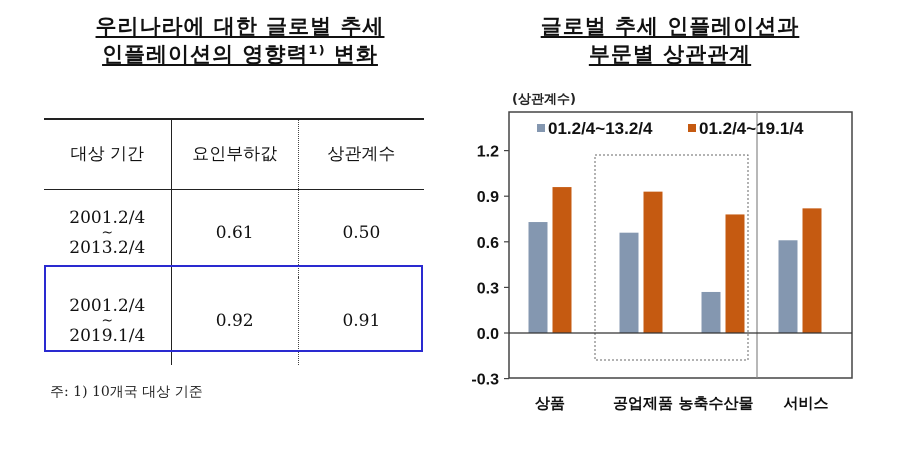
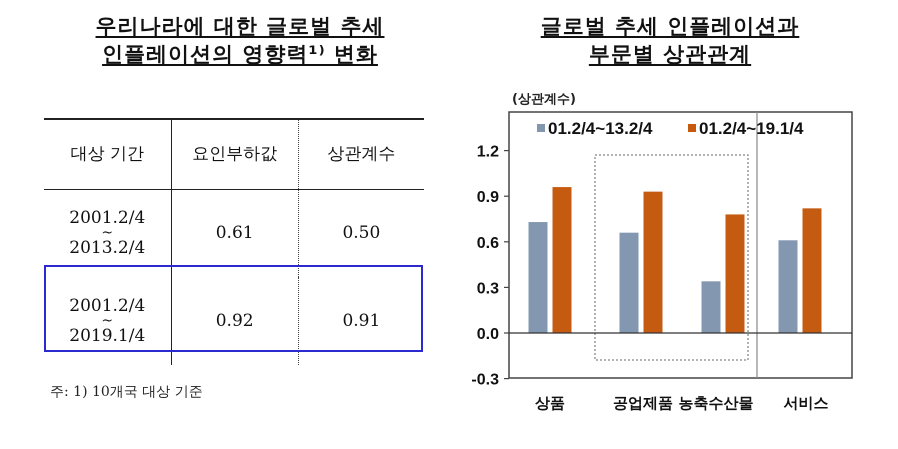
01.2/4~13.2/4/농축수산물: 0.27 -> 0.34
